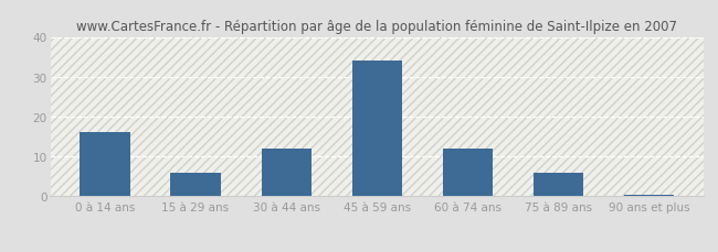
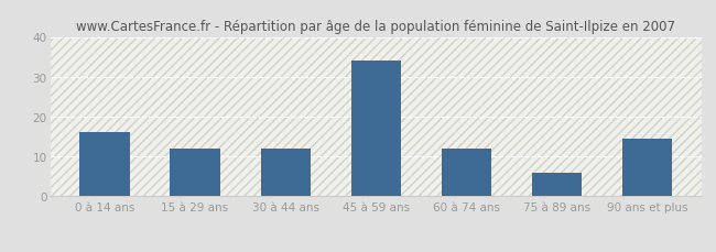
15 à 29 ans: 6.0 -> 12.0
90 ans et plus: 0.5 -> 14.5
